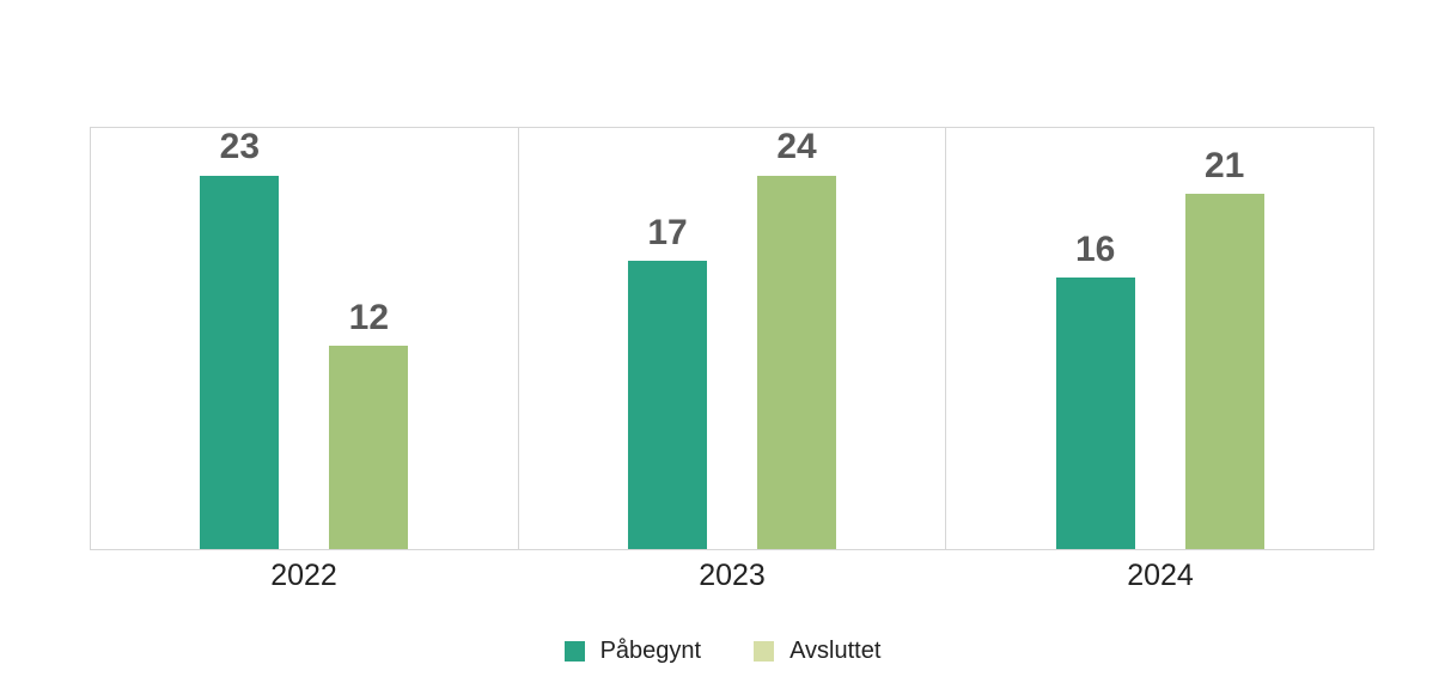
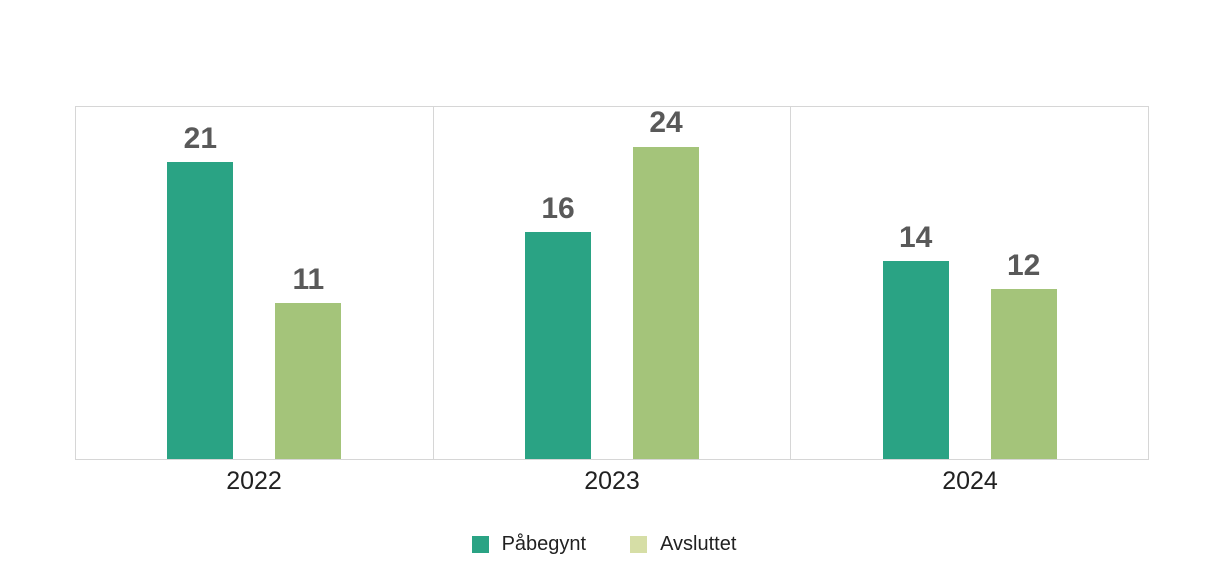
Påbegynt/2022: 23 -> 21
Avsluttet/2022: 12 -> 11
Påbegynt/2023: 17 -> 16
Påbegynt/2024: 16 -> 14
Avsluttet/2024: 21 -> 12
